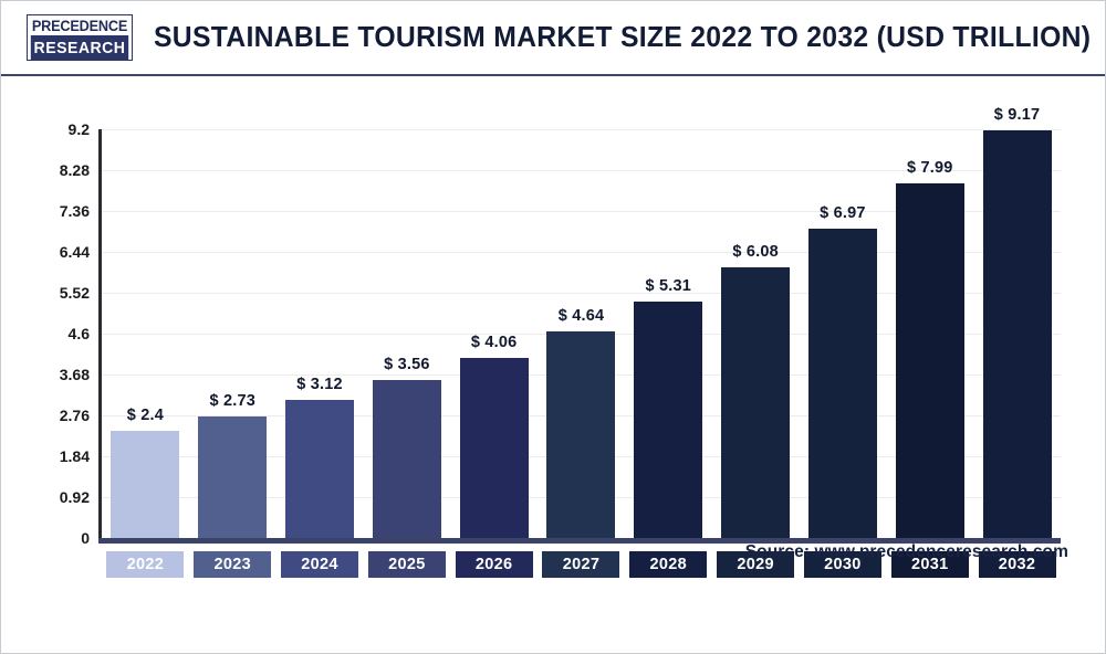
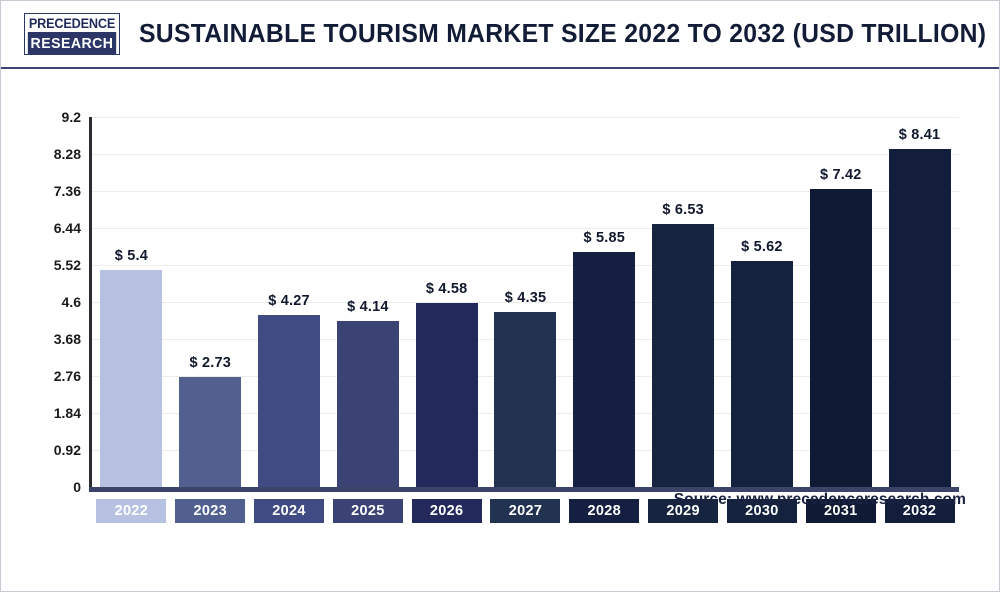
2022: 2.4 -> 5.4
2024: 3.12 -> 4.27
2025: 3.56 -> 4.14
2026: 4.06 -> 4.58
2027: 4.64 -> 4.35
2028: 5.31 -> 5.85
2029: 6.08 -> 6.53
2030: 6.97 -> 5.62
2031: 7.99 -> 7.42
2032: 9.17 -> 8.41
